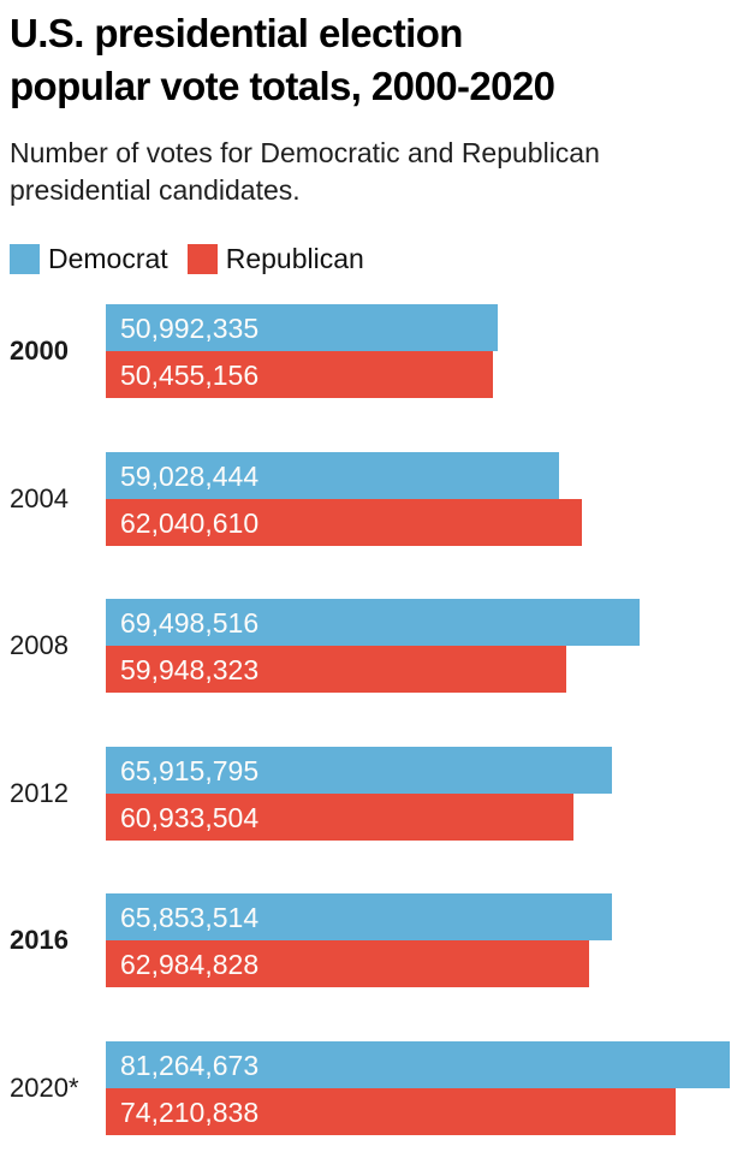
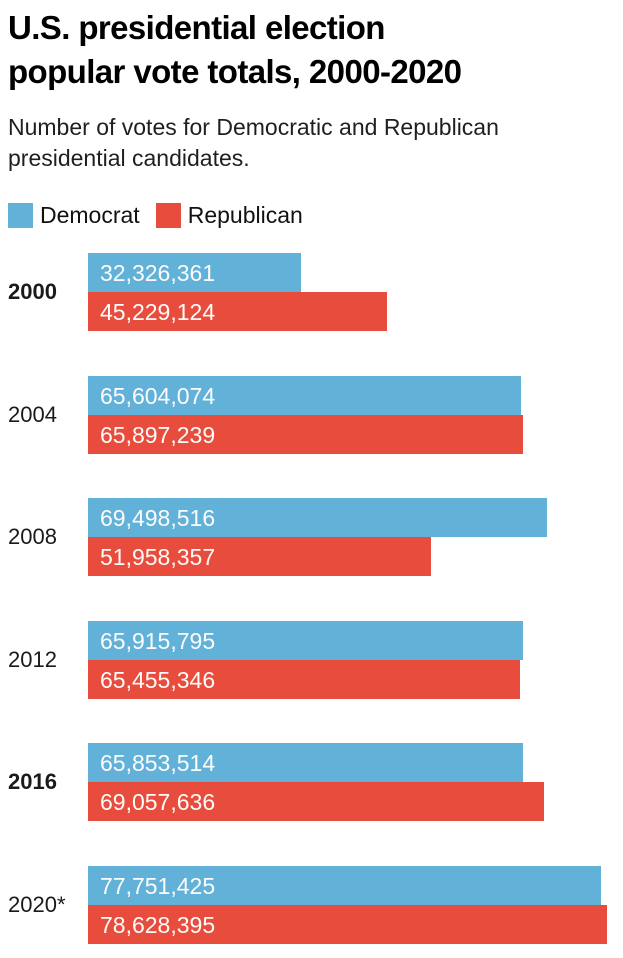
Democrat/2000: 50,992,335 -> 32,326,361
Republican/2000: 50,455,156 -> 45,229,124
Democrat/2004: 59,028,444 -> 65,604,074
Republican/2004: 62,040,610 -> 65,897,239
Republican/2008: 59,948,323 -> 51,958,357
Republican/2012: 60,933,504 -> 65,455,346
Republican/2016: 62,984,828 -> 69,057,636
Democrat/2020*: 81,264,673 -> 77,751,425
Republican/2020*: 74,210,838 -> 78,628,395
